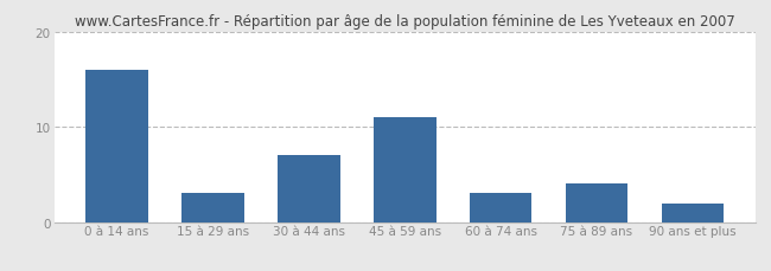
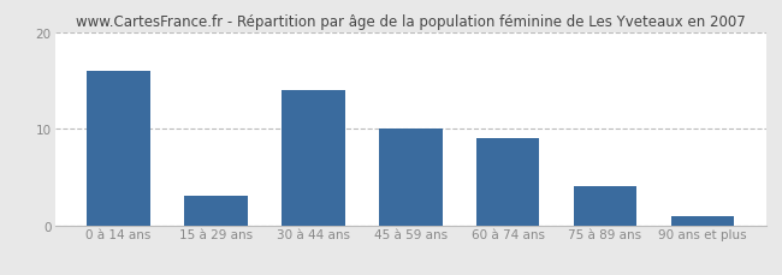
30 à 44 ans: 7 -> 14
45 à 59 ans: 11 -> 10
60 à 74 ans: 3 -> 9
90 ans et plus: 2 -> 1
